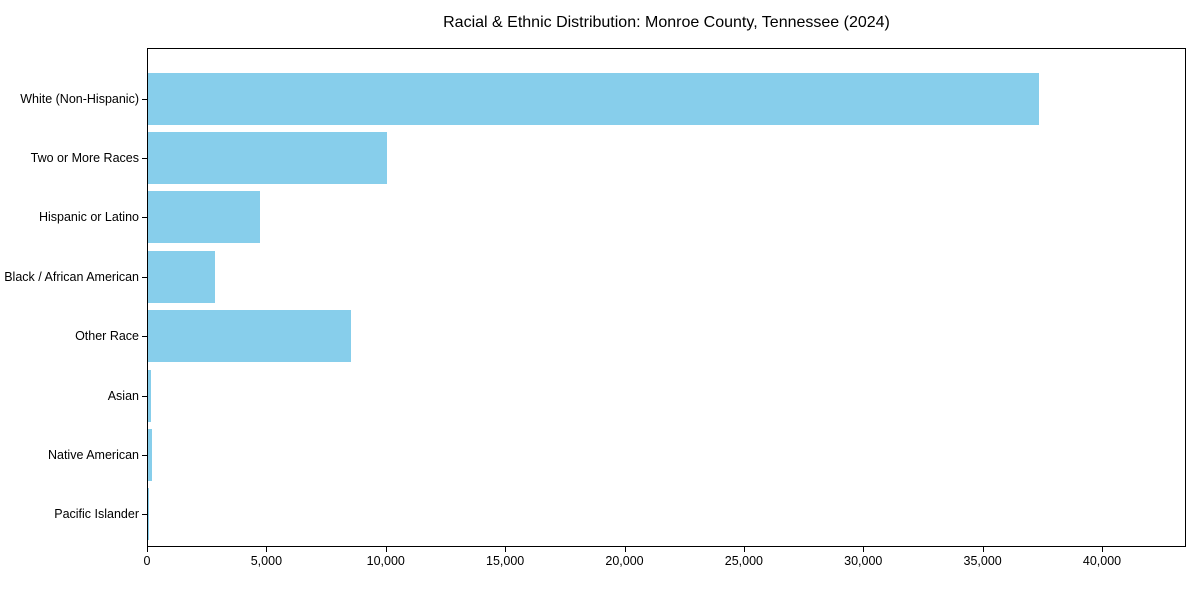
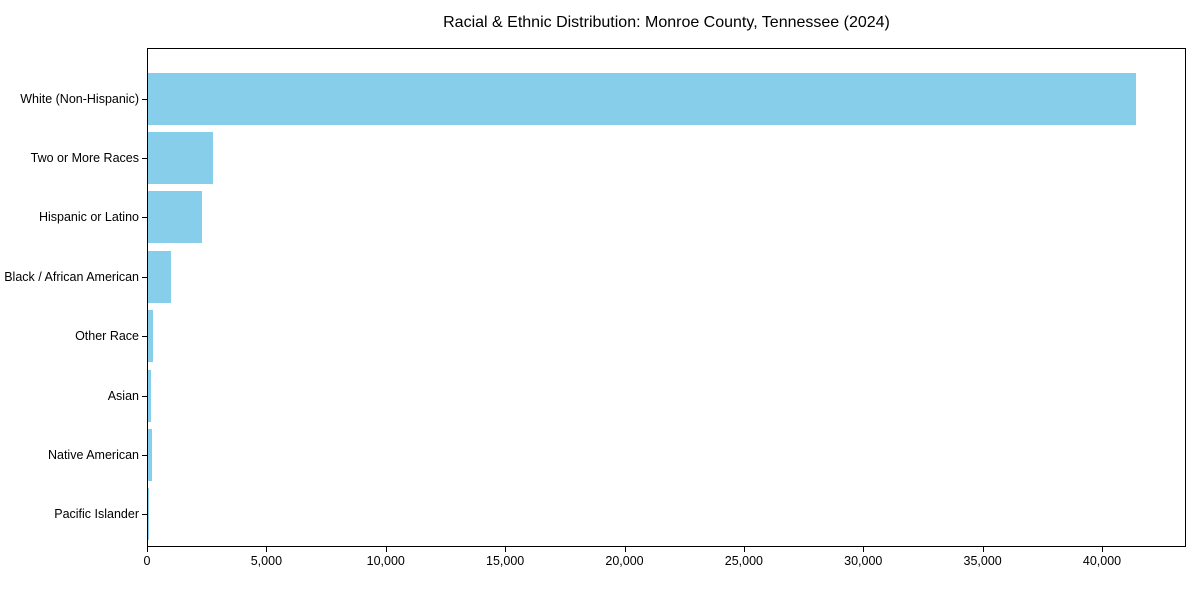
White (Non-Hispanic): 37300 -> 41400
Two or More Races: 10000 -> 2700
Hispanic or Latino: 4700 -> 2200
Black / African American: 2800 -> 1000
Other Race: 8500 -> 200
